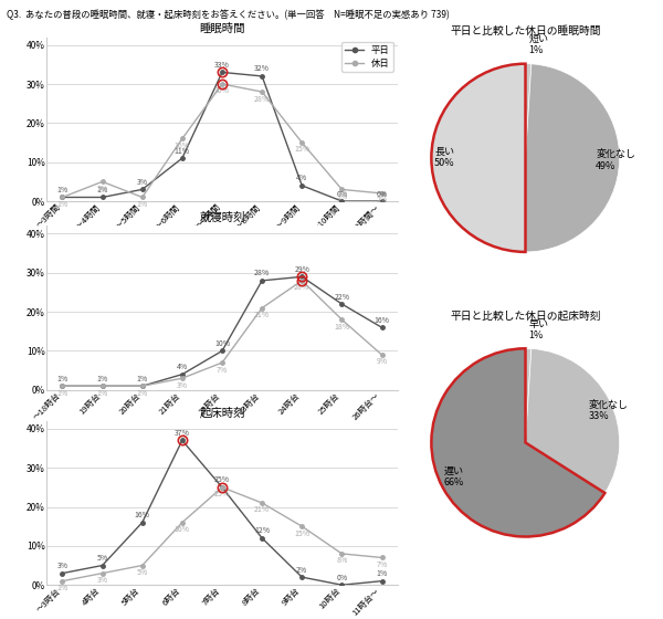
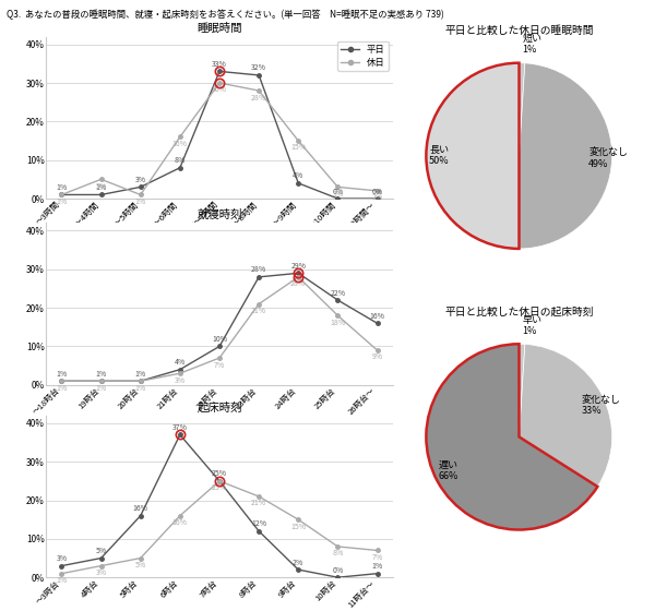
睡眠時間/平日/5〜6時間: 11% -> 8%
